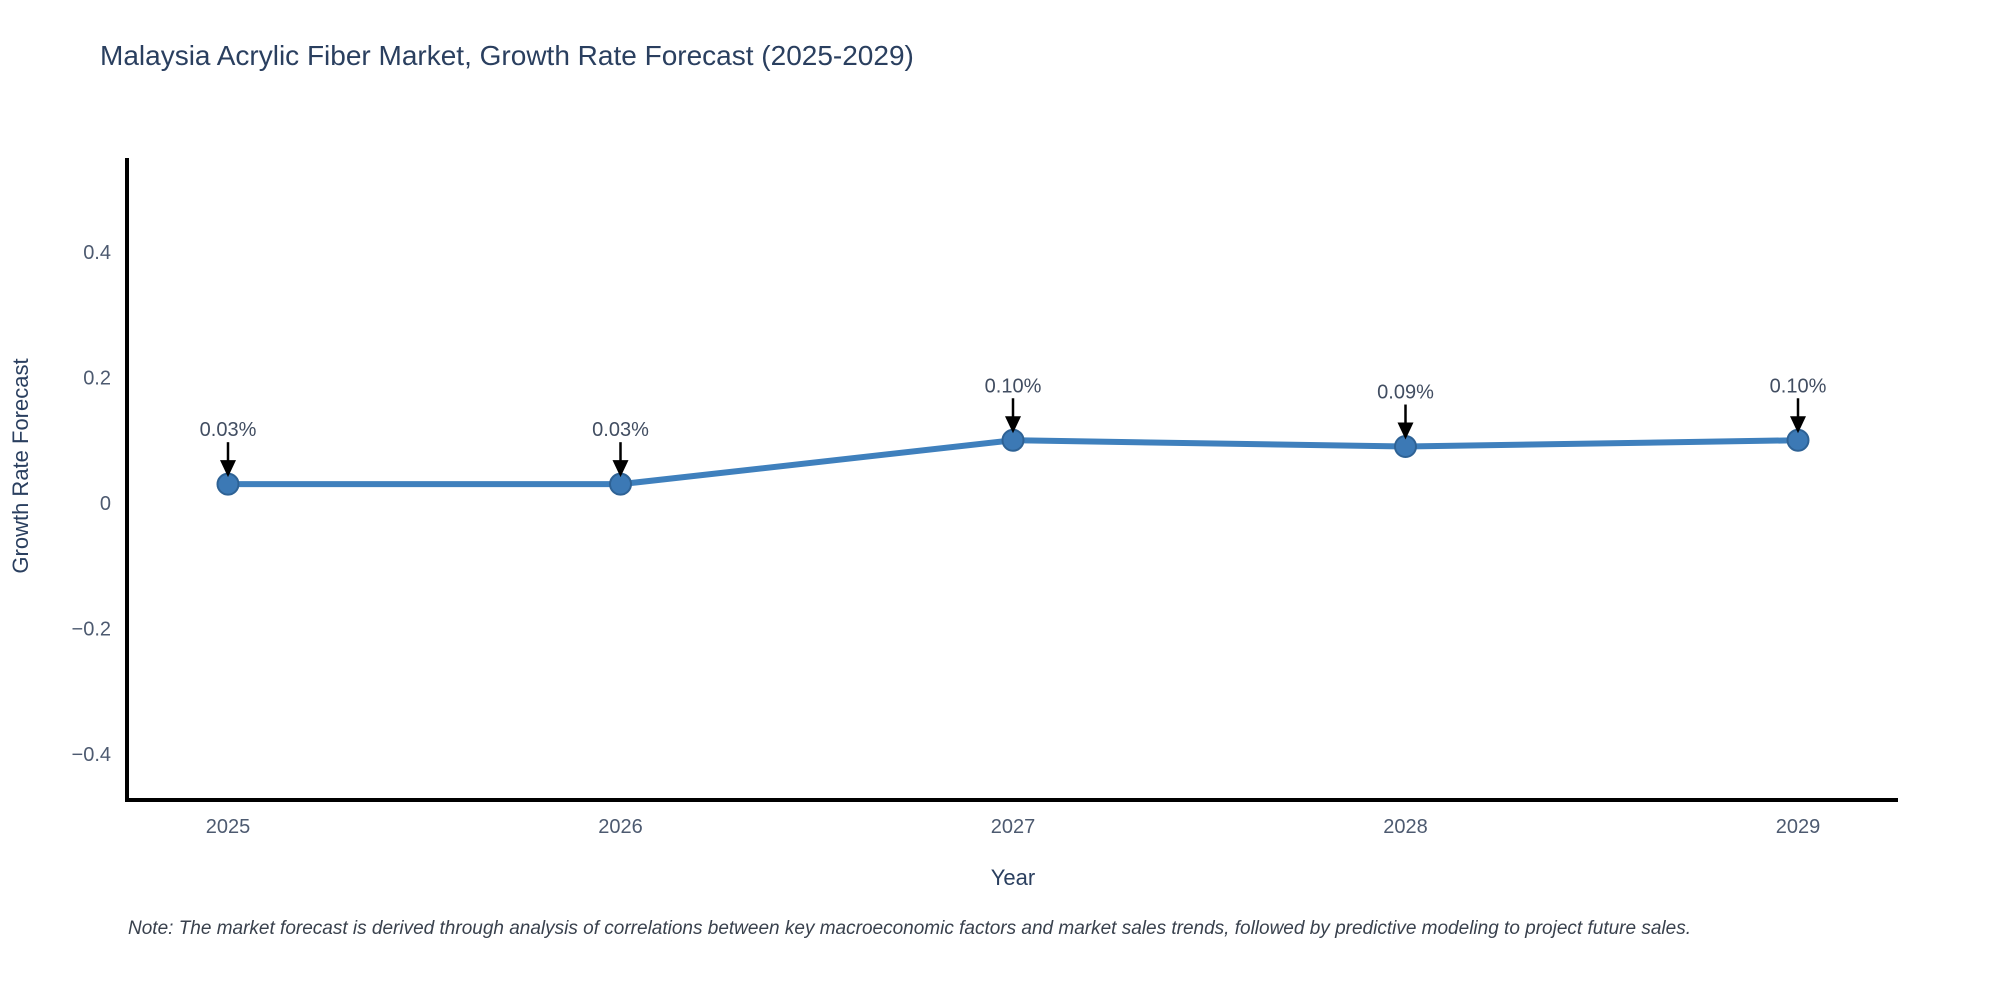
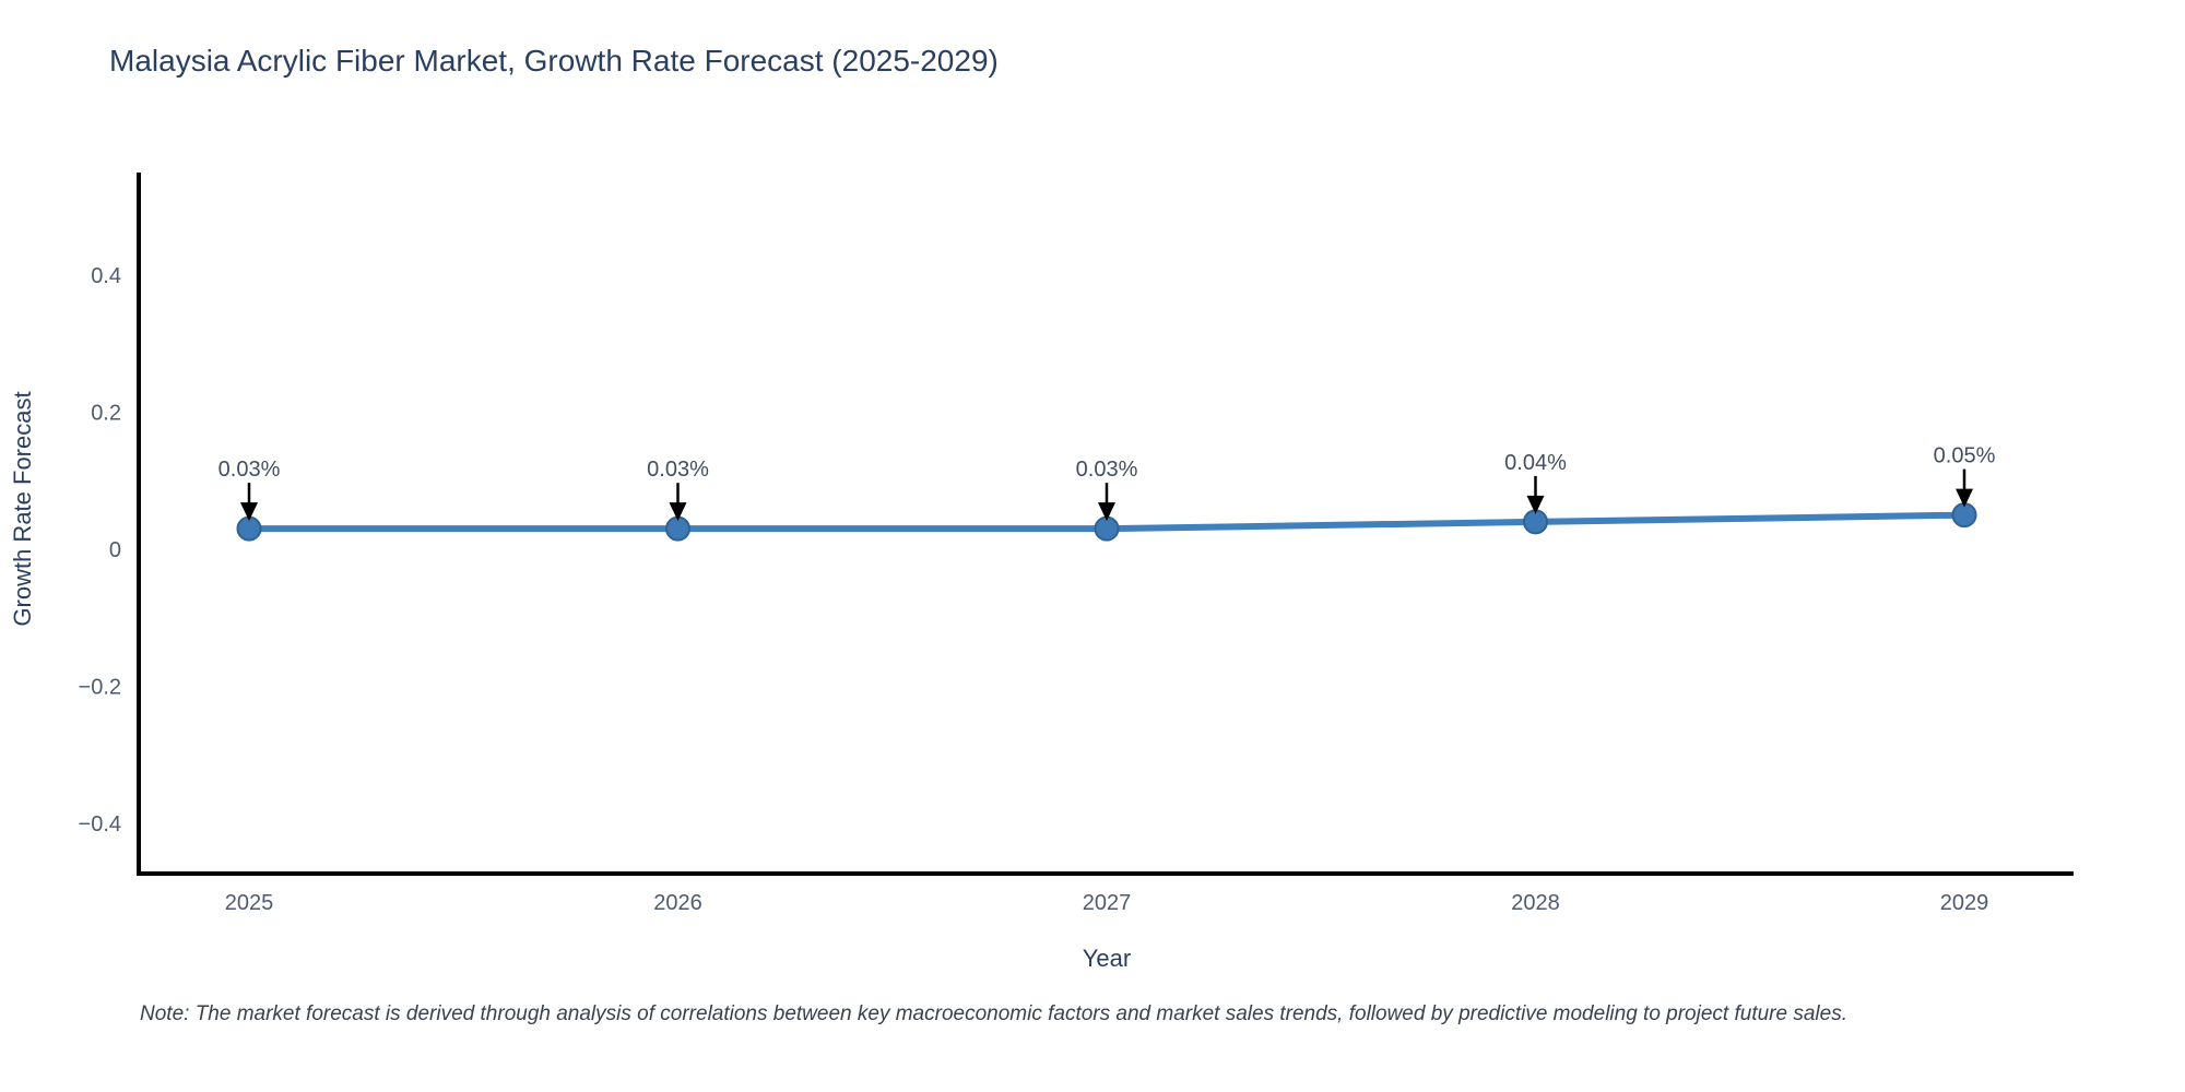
2027: 0.10% -> 0.03%
2028: 0.09% -> 0.04%
2029: 0.10% -> 0.05%
